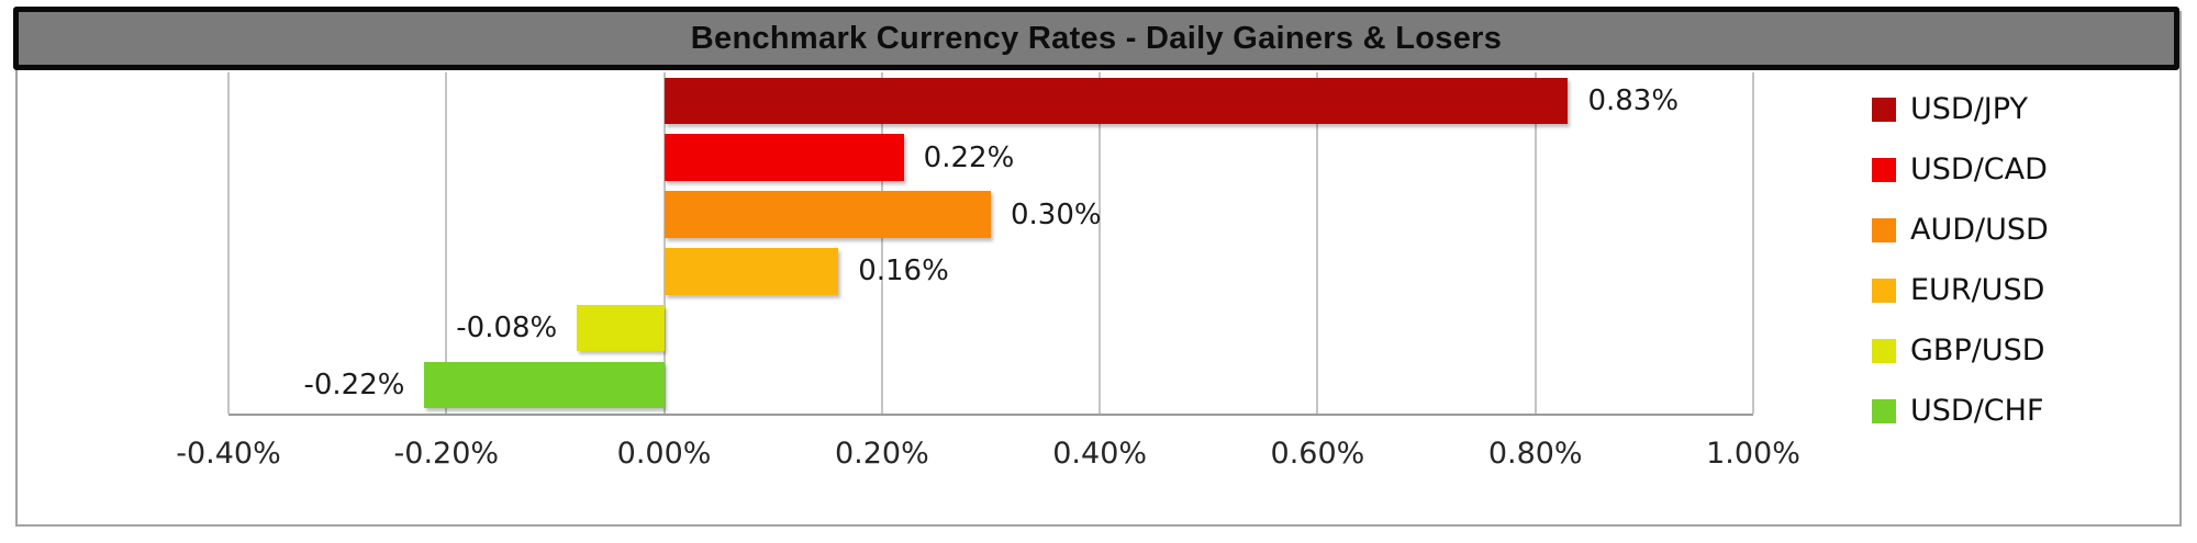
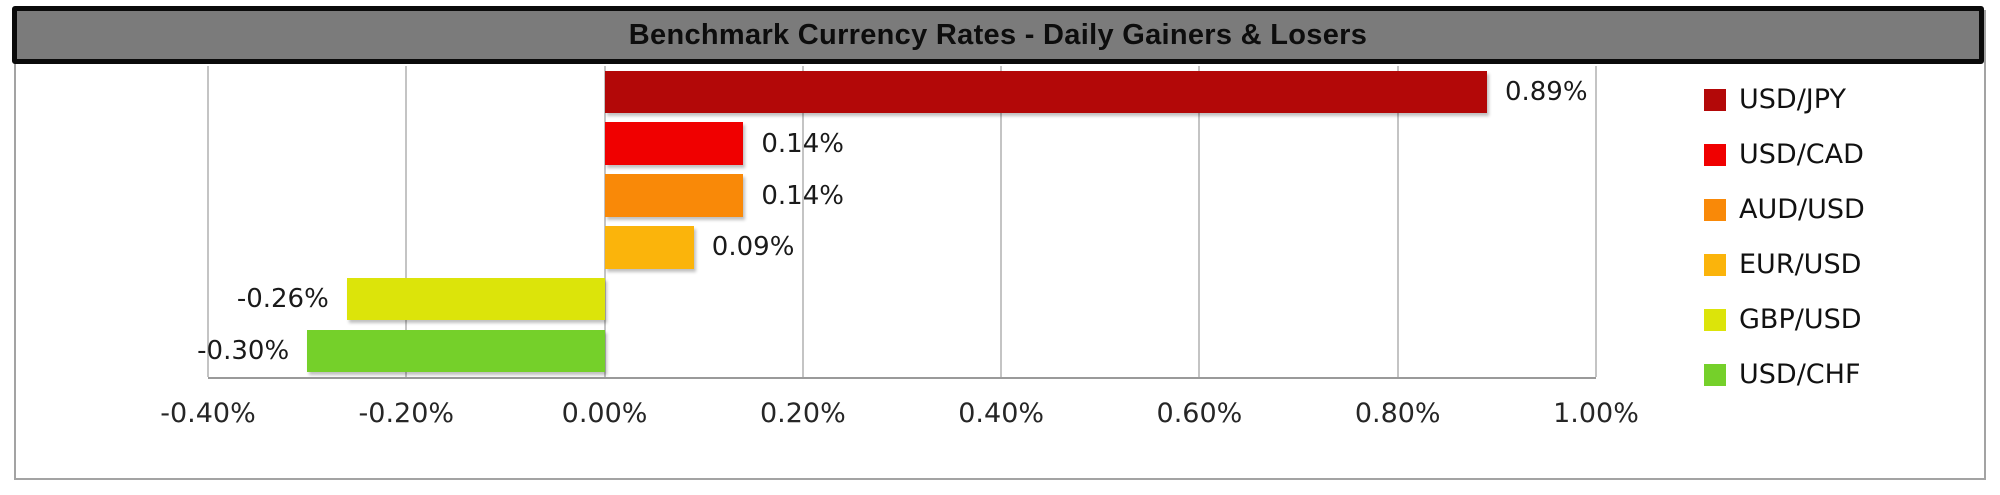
USD/JPY: 0.83% -> 0.89%
USD/CAD: 0.22% -> 0.14%
AUD/USD: 0.30% -> 0.14%
EUR/USD: 0.16% -> 0.09%
GBP/USD: -0.08% -> -0.26%
USD/CHF: -0.22% -> -0.30%
